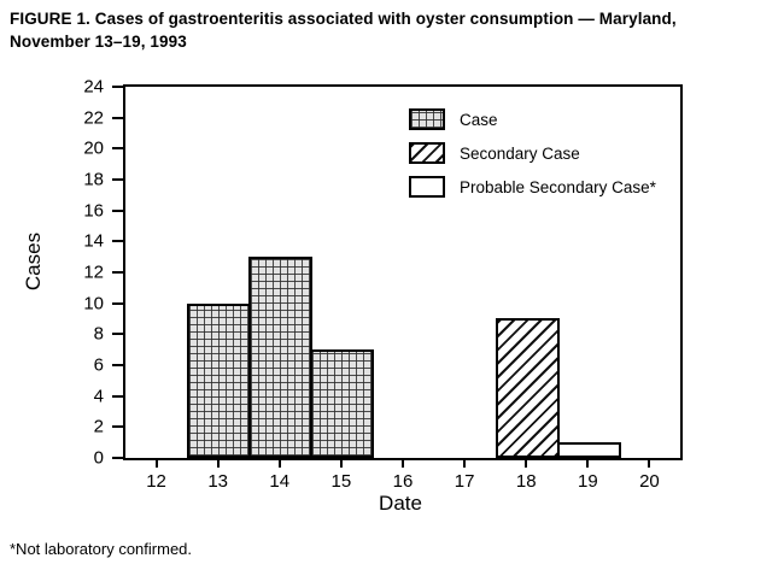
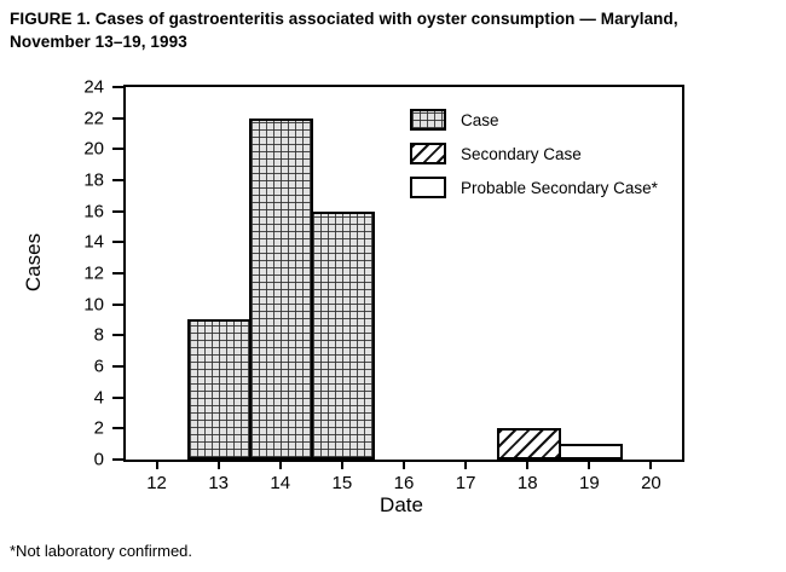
Case/13: 10 -> 9
Case/14: 13 -> 22
Case/15: 7 -> 16
Secondary Case/18: 9 -> 2
